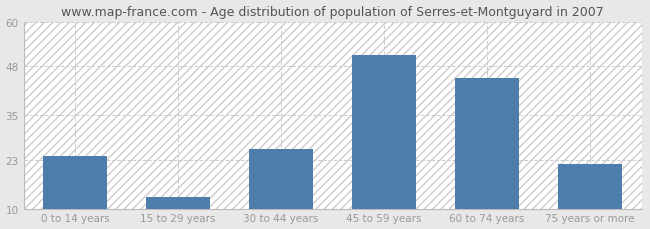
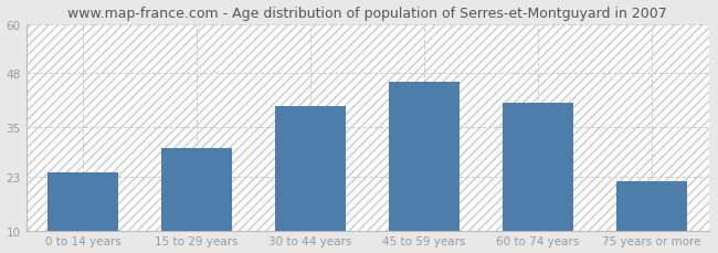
15 to 29 years: 13 -> 30
30 to 44 years: 26 -> 40
45 to 59 years: 51 -> 46
60 to 74 years: 45 -> 41
